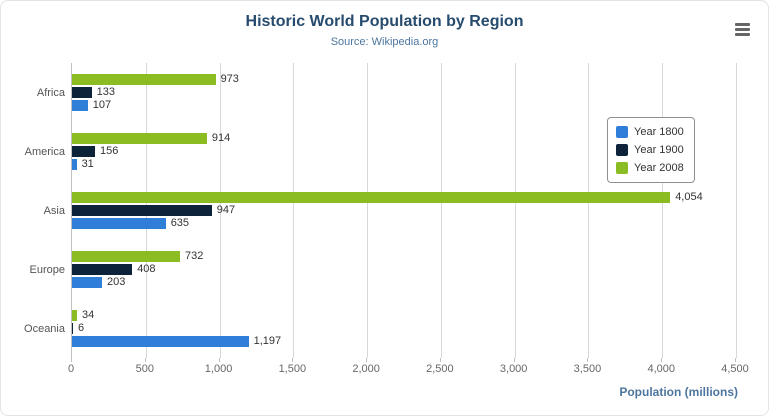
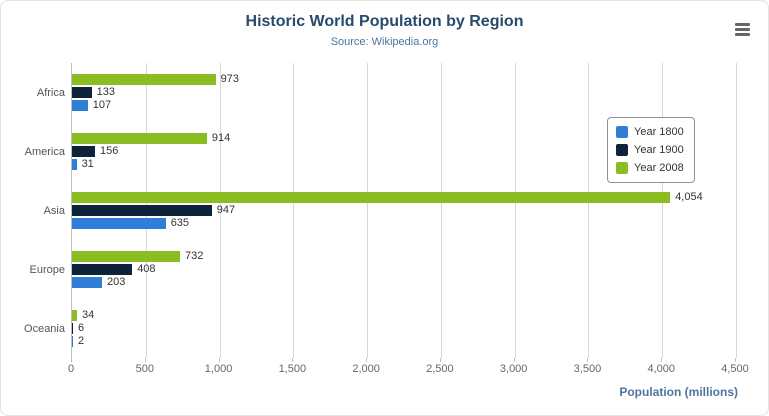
Year 1800/Oceania: 1,197 -> 2
